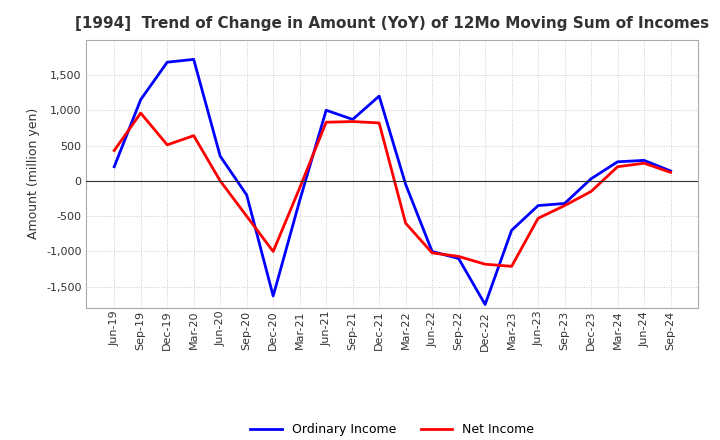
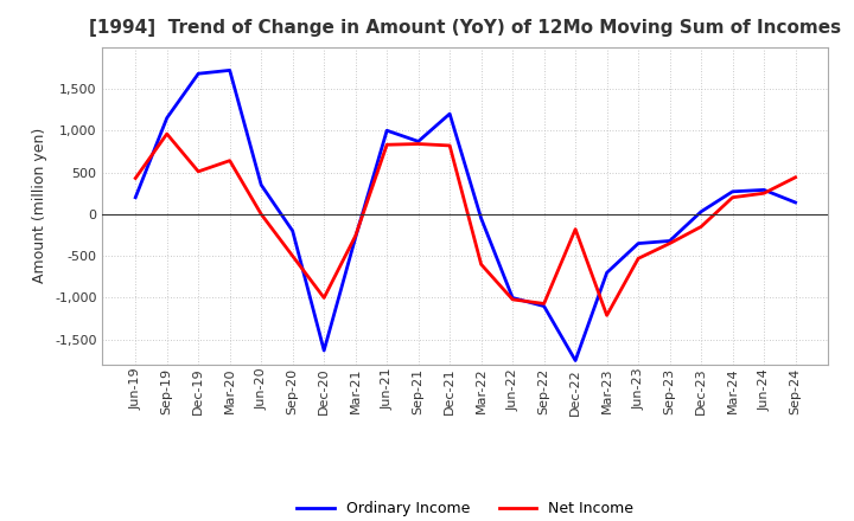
Net Income/Mar-21: -100 -> -260
Net Income/Dec-22: -1,180 -> -180
Net Income/Sep-24: 120 -> 440
